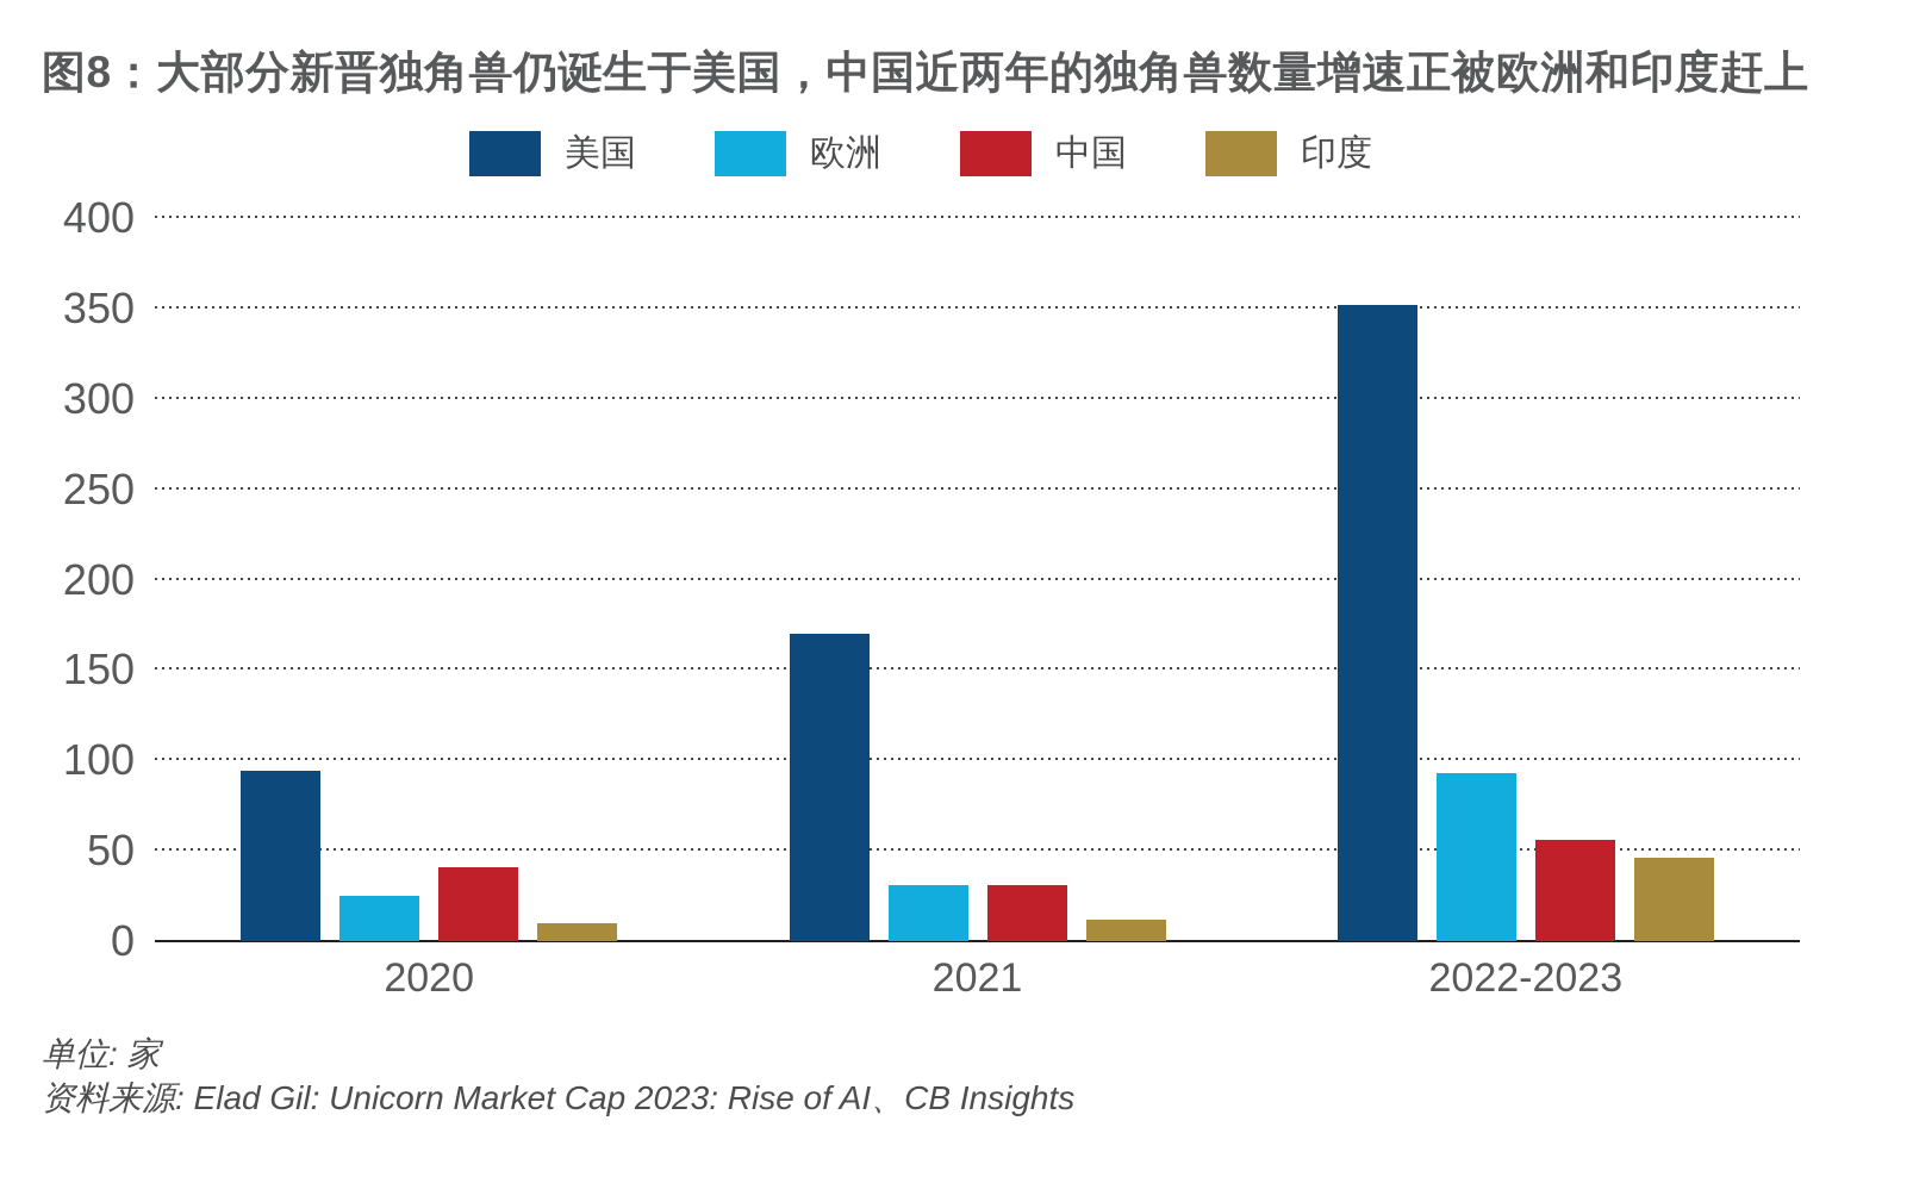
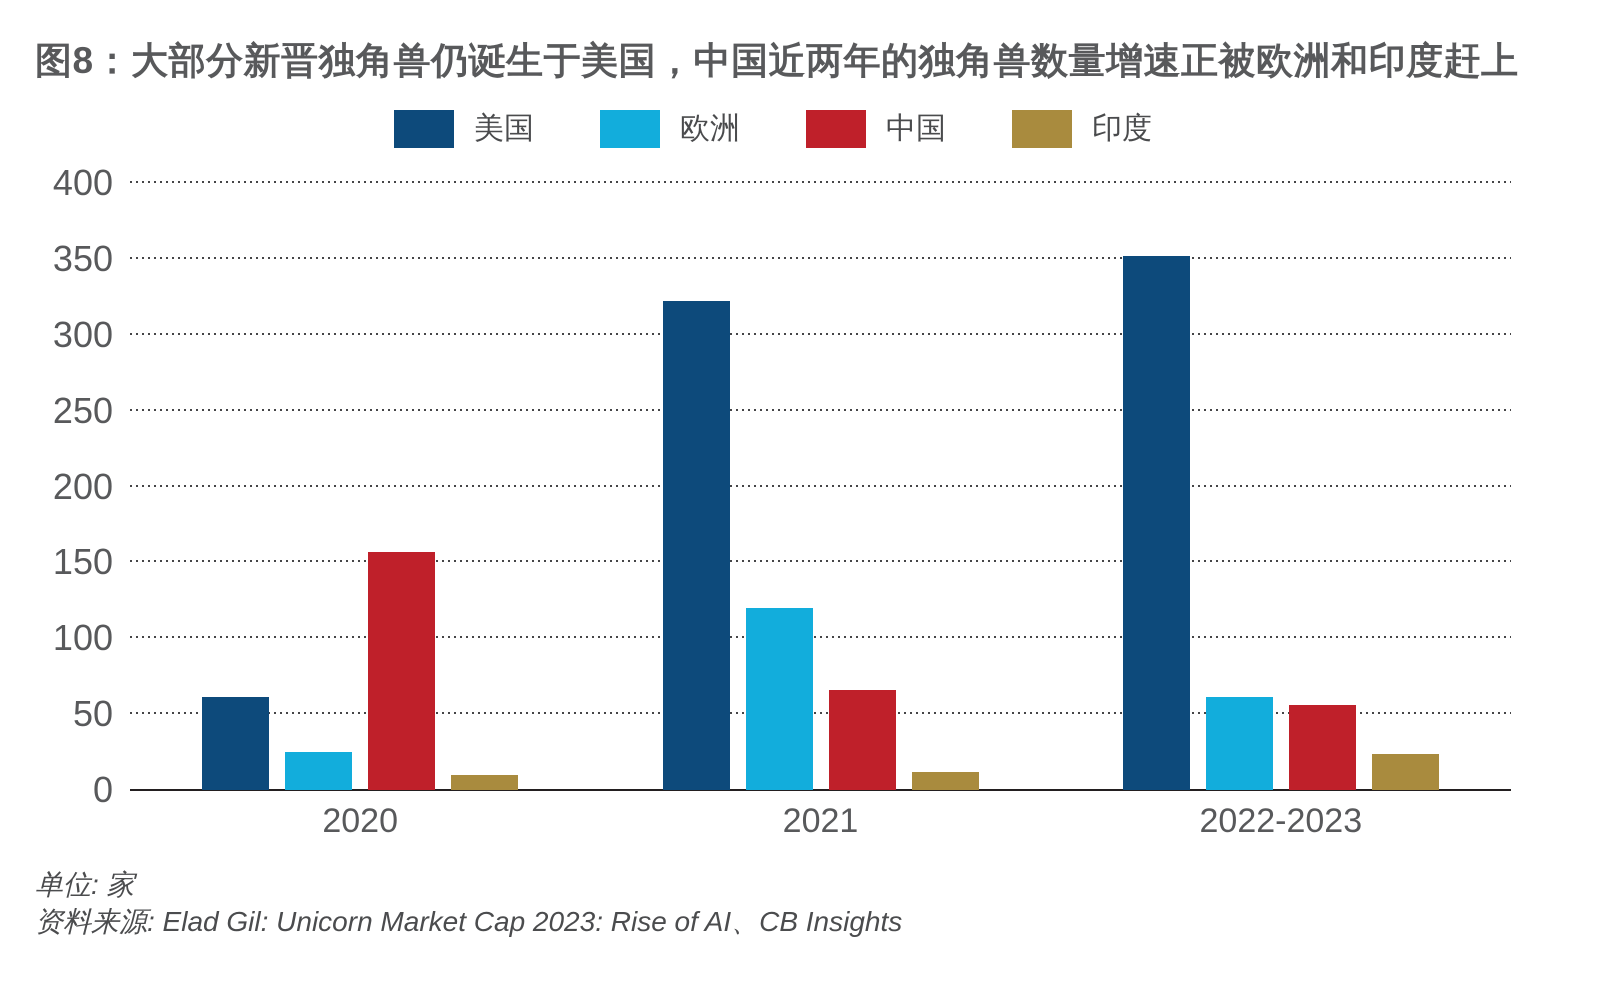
美国/2020: 94 -> 61
中国/2020: 41 -> 157
美国/2021: 170 -> 322
欧洲/2021: 31 -> 120
中国/2021: 31 -> 66
欧洲/2022-2023: 93 -> 61
印度/2022-2023: 46 -> 24
